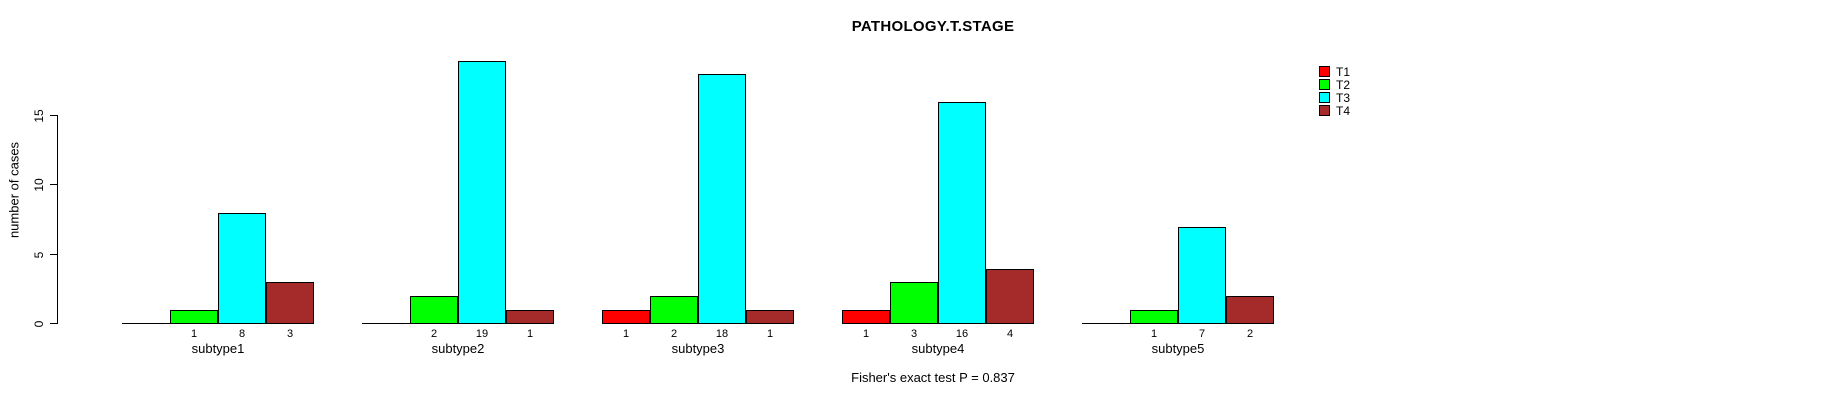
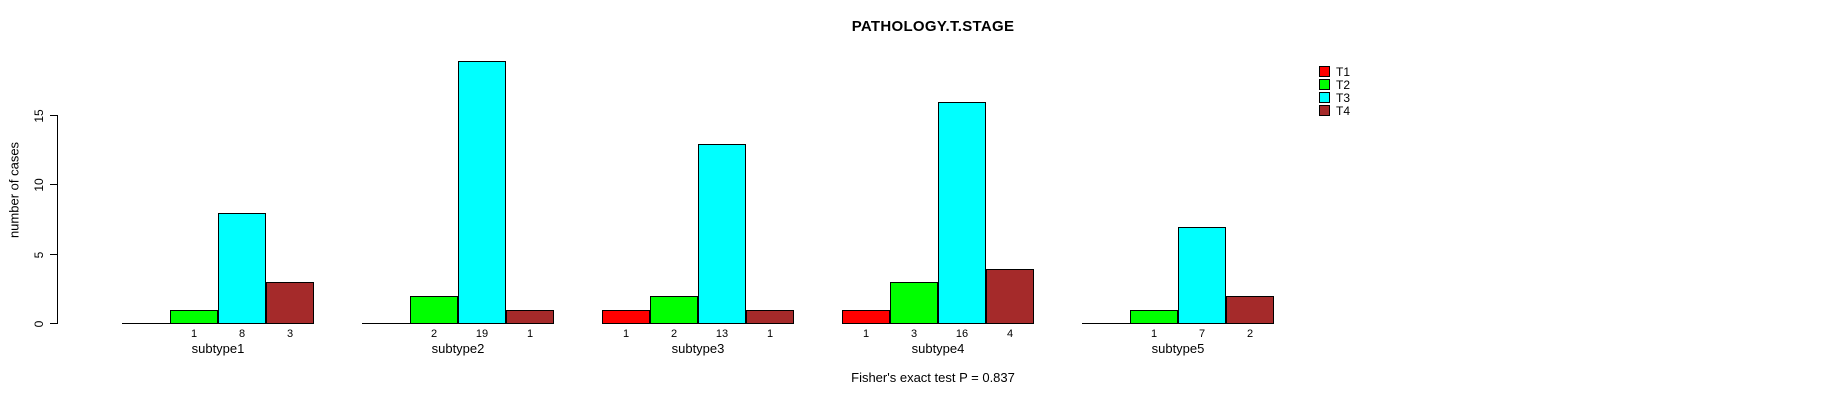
T3/subtype3: 18 -> 13
